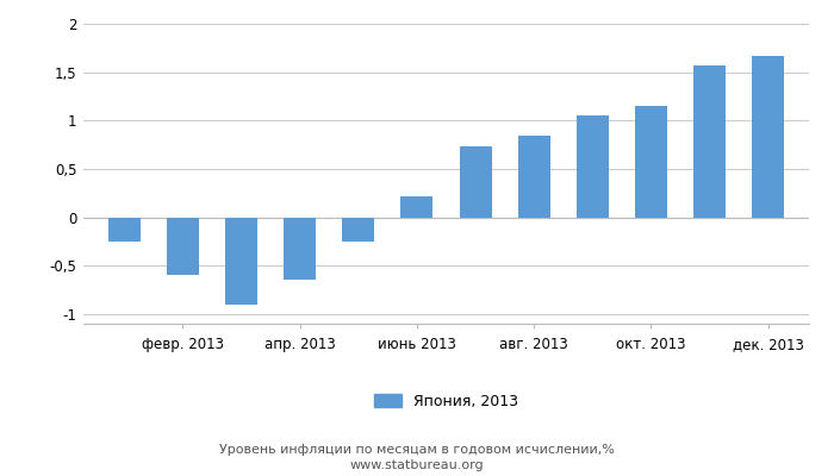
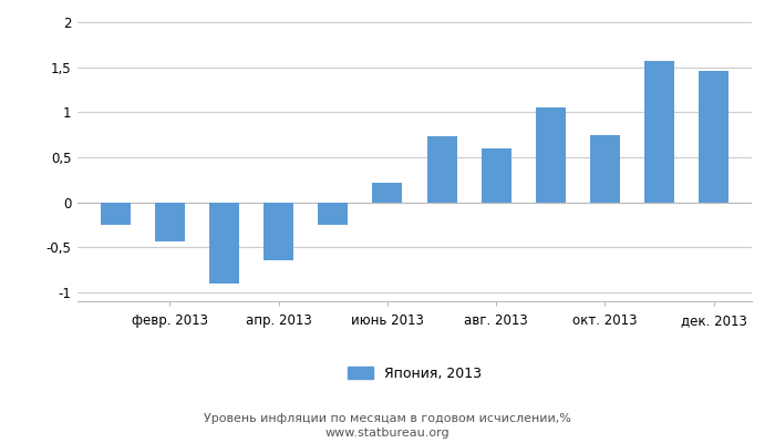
февр. 2013: -0,60 -> -0,44
авг. 2013: 0,84 -> 0,60
окт. 2013: 1,15 -> 0,74
дек. 2013: 1,67 -> 1,46
